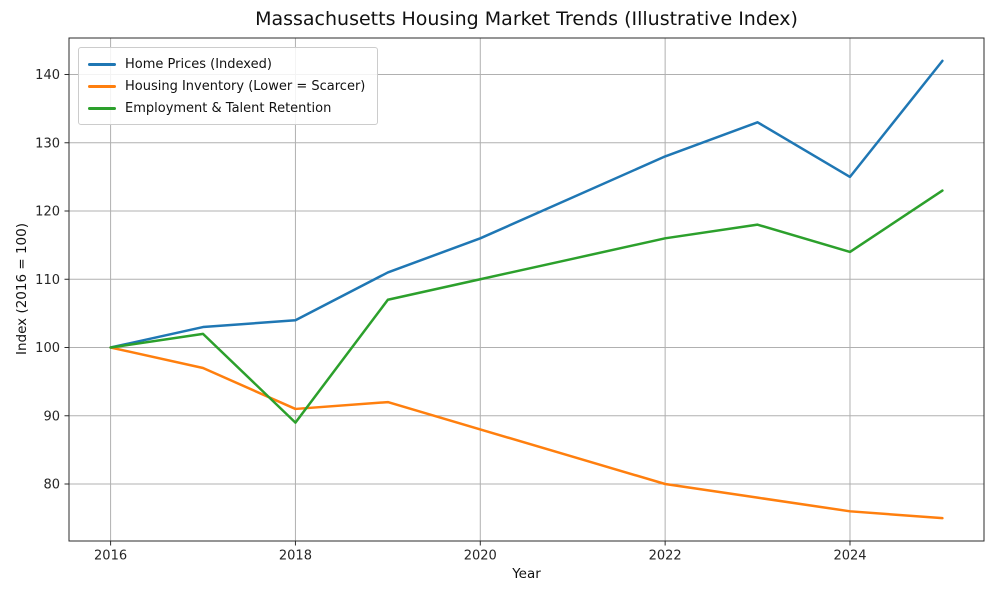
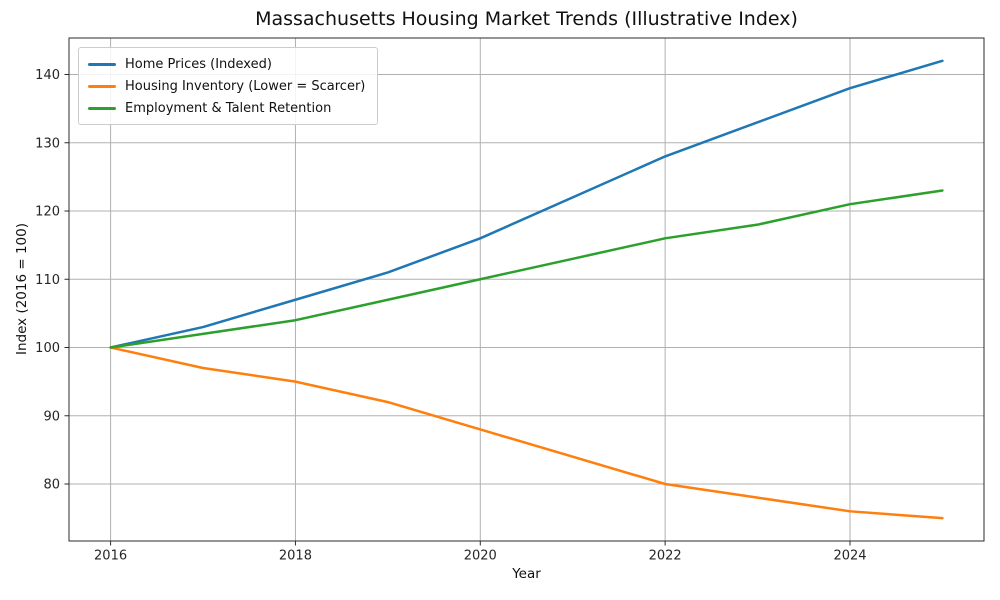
Home Prices (Indexed)/2018: 104 -> 107
Housing Inventory (Lower = Scarcer)/2018: 91 -> 95
Employment & Talent Retention/2018: 89 -> 104
Home Prices (Indexed)/2024: 125 -> 138
Employment & Talent Retention/2024: 114 -> 121
